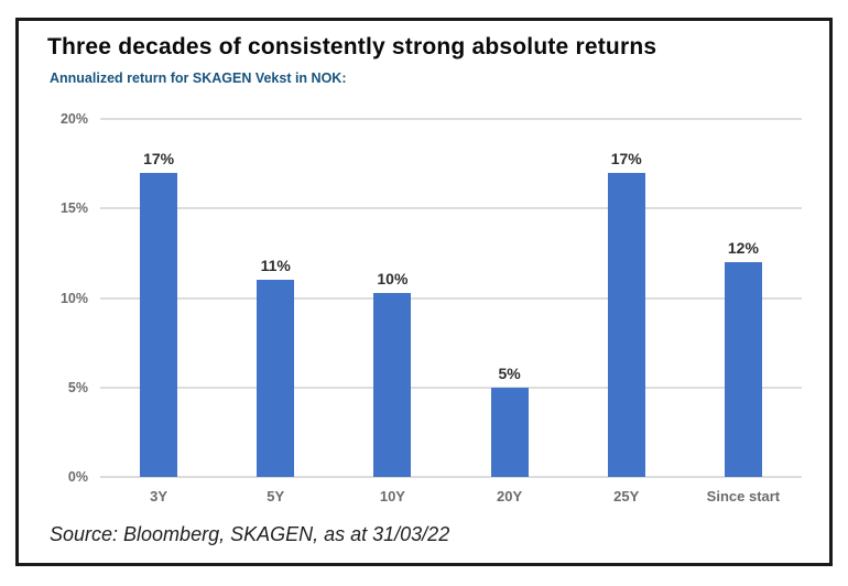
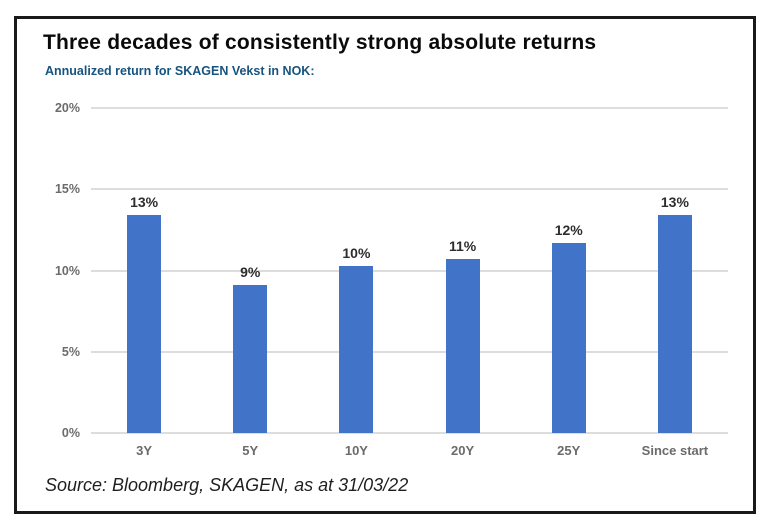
3Y: 17% -> 13%
5Y: 11% -> 9%
20Y: 5% -> 11%
25Y: 17% -> 12%
Since start: 12% -> 13%
